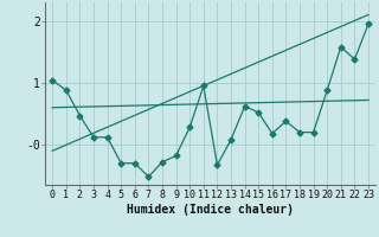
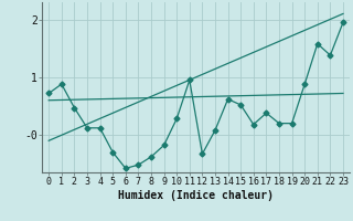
0: 1.04 -> 0.72
6: -0.30 -> -0.58
8: -0.28 -> -0.38
